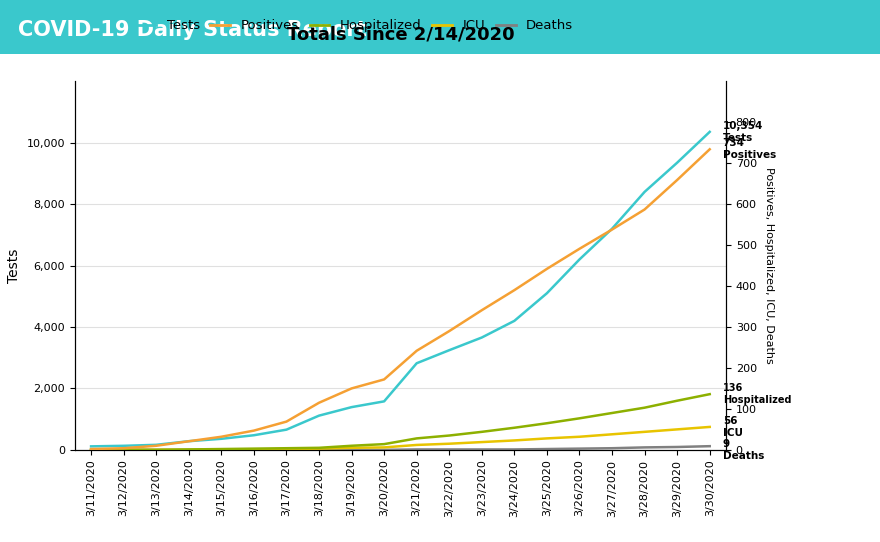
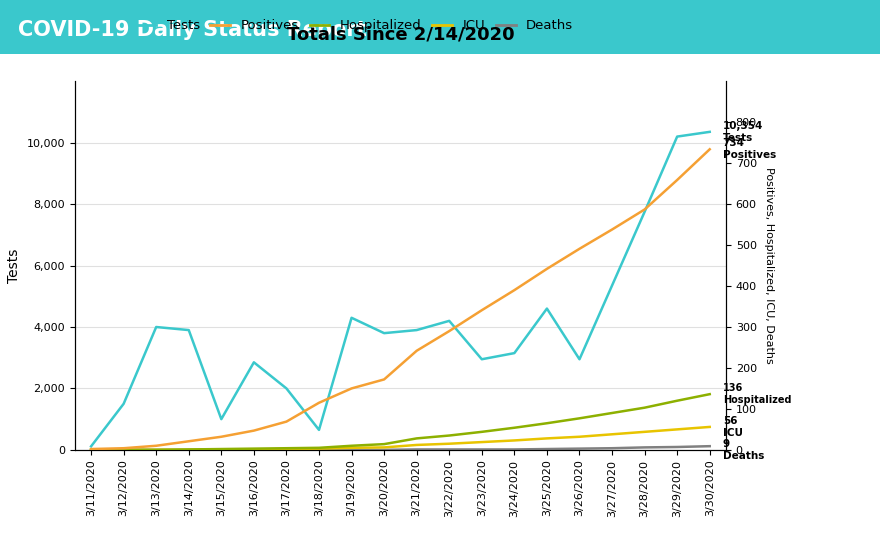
Tests/3/12/2020: 130 -> 1,500
Tests/3/13/2020: 160 -> 4,000
Tests/3/14/2020: 280 -> 3,900
Tests/3/15/2020: 360 -> 1,000
Tests/3/16/2020: 480 -> 2,850
Tests/3/17/2020: 660 -> 2,000
Tests/3/18/2020: 1,110 -> 650
Tests/3/19/2020: 1,390 -> 4,300
Tests/3/20/2020: 1,580 -> 3,800
Tests/3/21/2020: 2,820 -> 3,900
Tests/3/22/2020: 3,240 -> 4,200
Tests/3/23/2020: 3,660 -> 2,950
Tests/3/24/2020: 4,200 -> 3,150
Tests/3/25/2020: 5,100 -> 4,600
Tests/3/26/2020: 6,200 -> 2,950
Tests/3/27/2020: 7,200 -> 5,350
Tests/3/28/2020: 8,400 -> 7,750
Tests/3/29/2020: 9,350 -> 10,200
